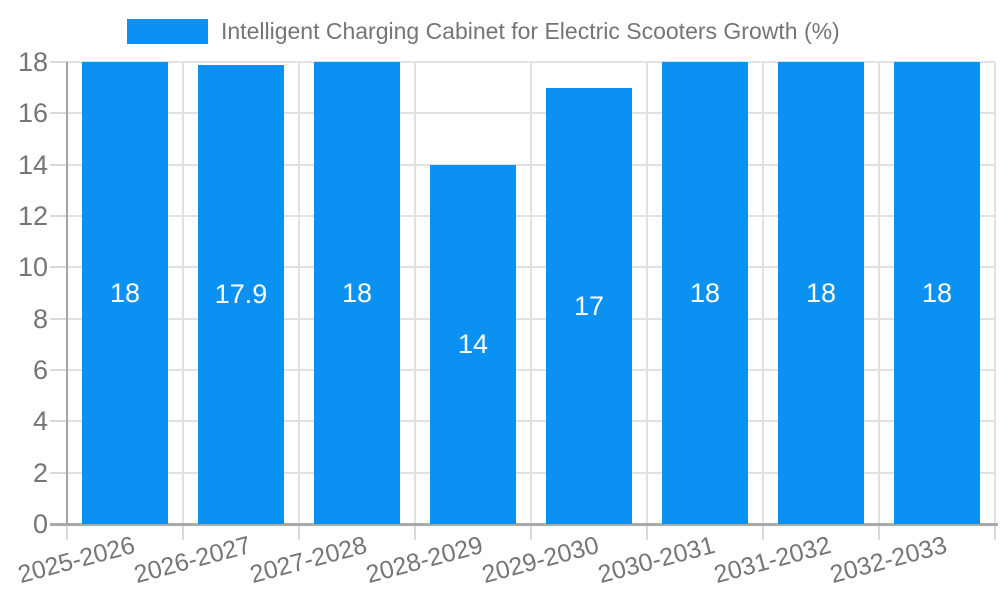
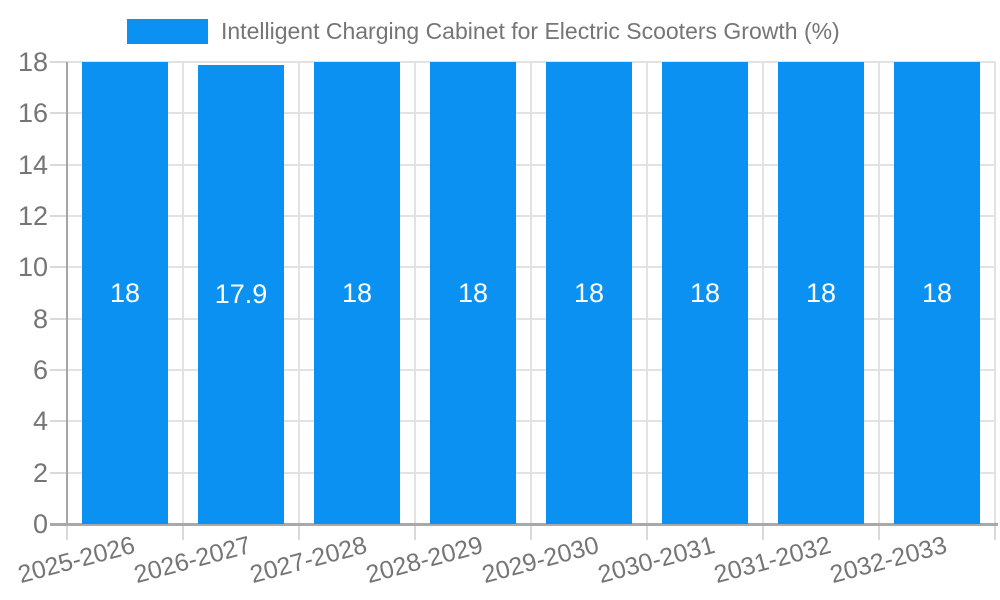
2028-2029: 14 -> 18
2029-2030: 17 -> 18
